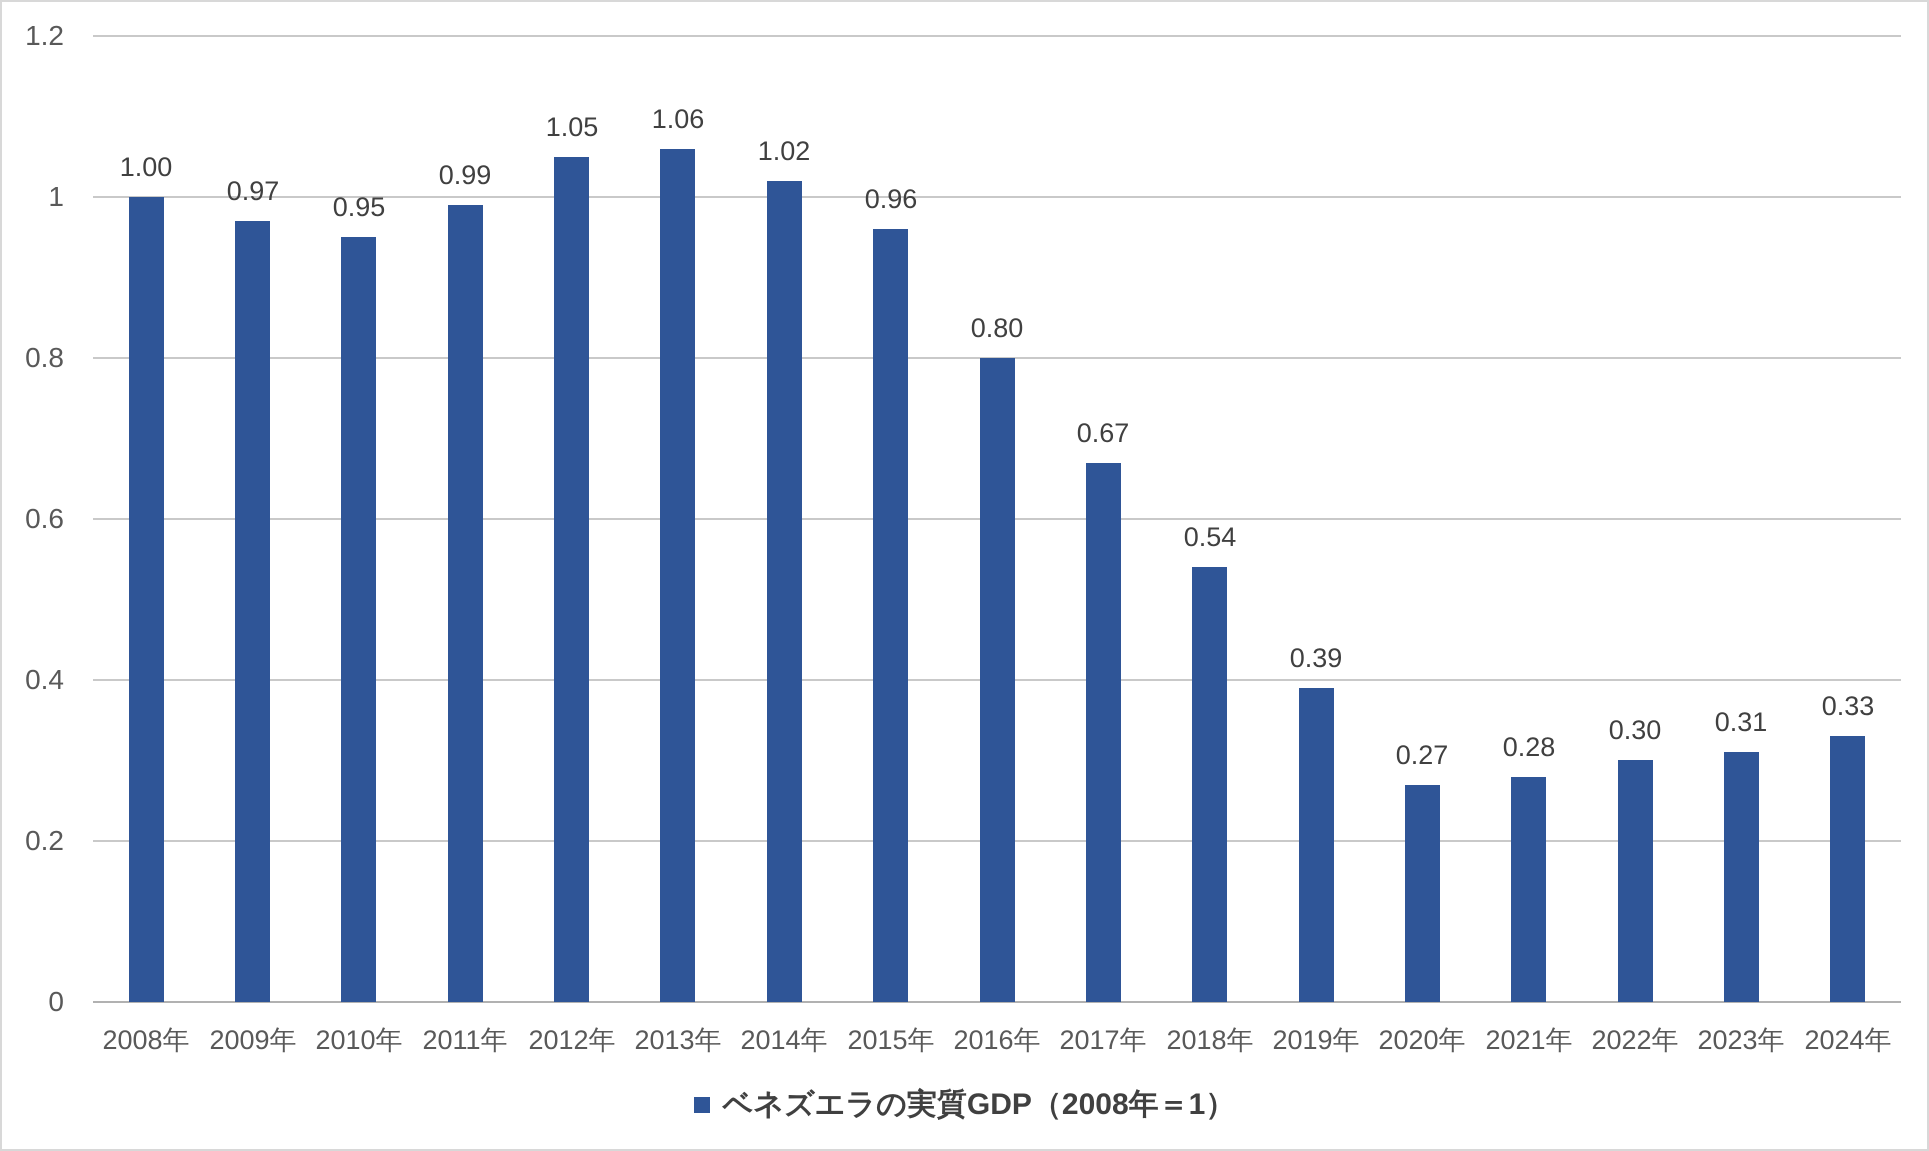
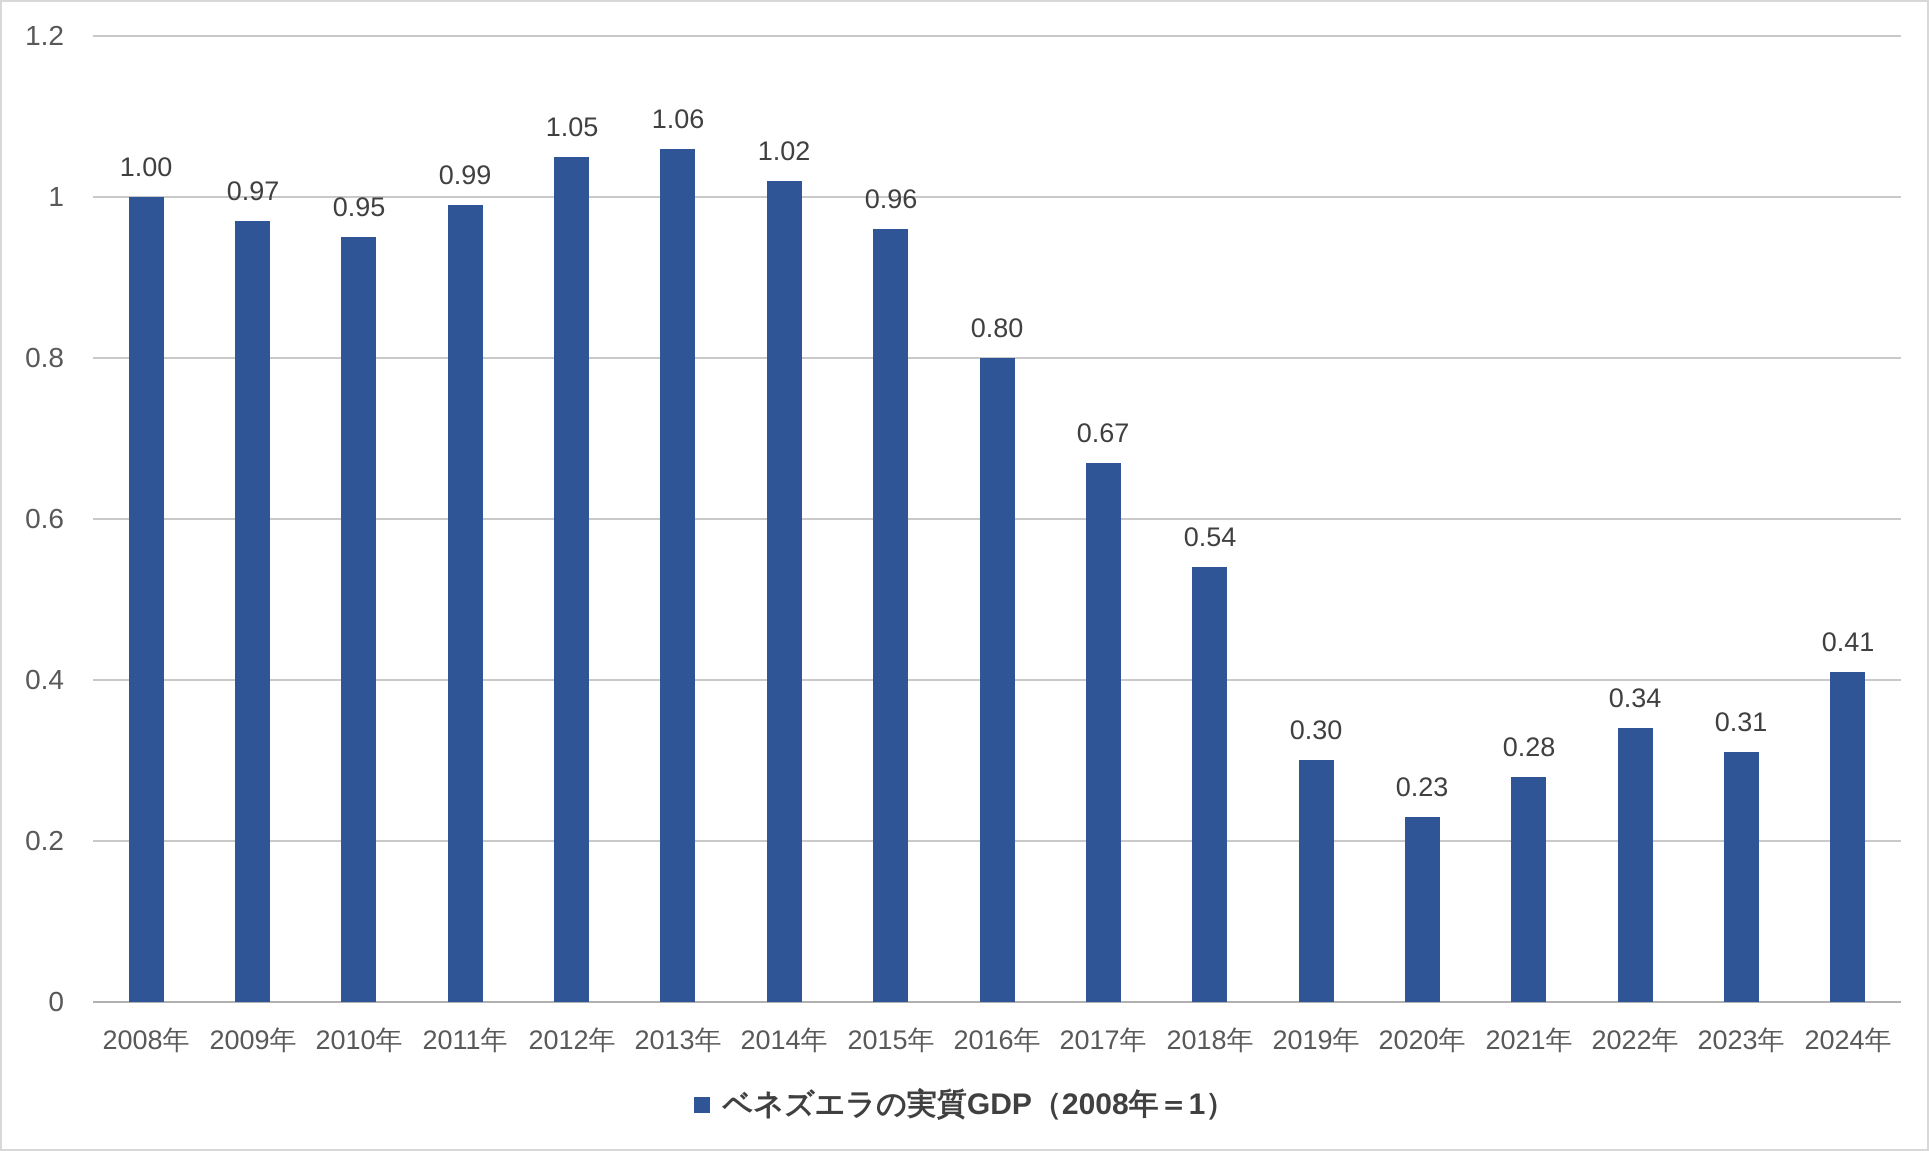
2019年: 0.39 -> 0.30
2020年: 0.27 -> 0.23
2022年: 0.30 -> 0.34
2024年: 0.33 -> 0.41
